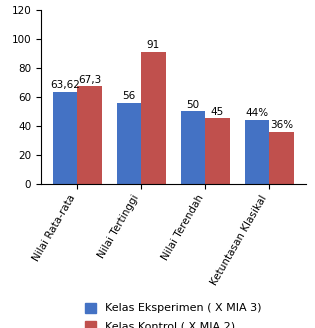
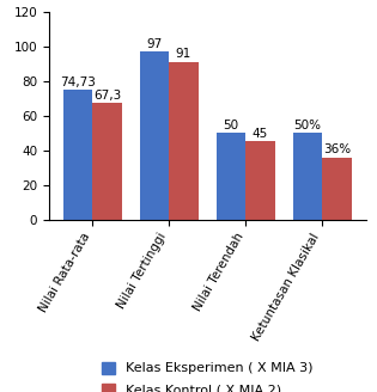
Kelas Eksperimen ( X MIA 3)/Nilai Rata-rata: 63,62 -> 74,73
Kelas Eksperimen ( X MIA 3)/Nilai Tertinggi: 56 -> 97
Kelas Eksperimen ( X MIA 3)/Ketuntasan Klasikal: 44% -> 50%
